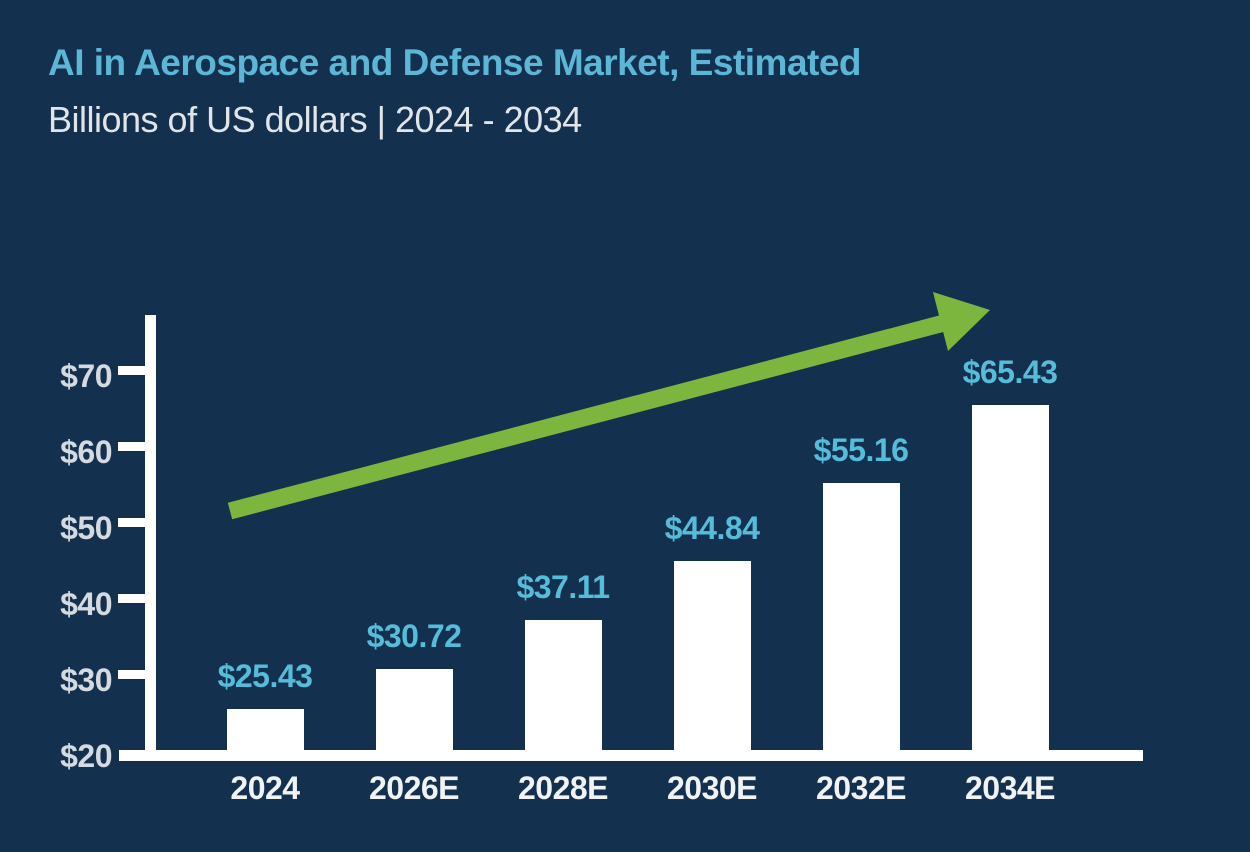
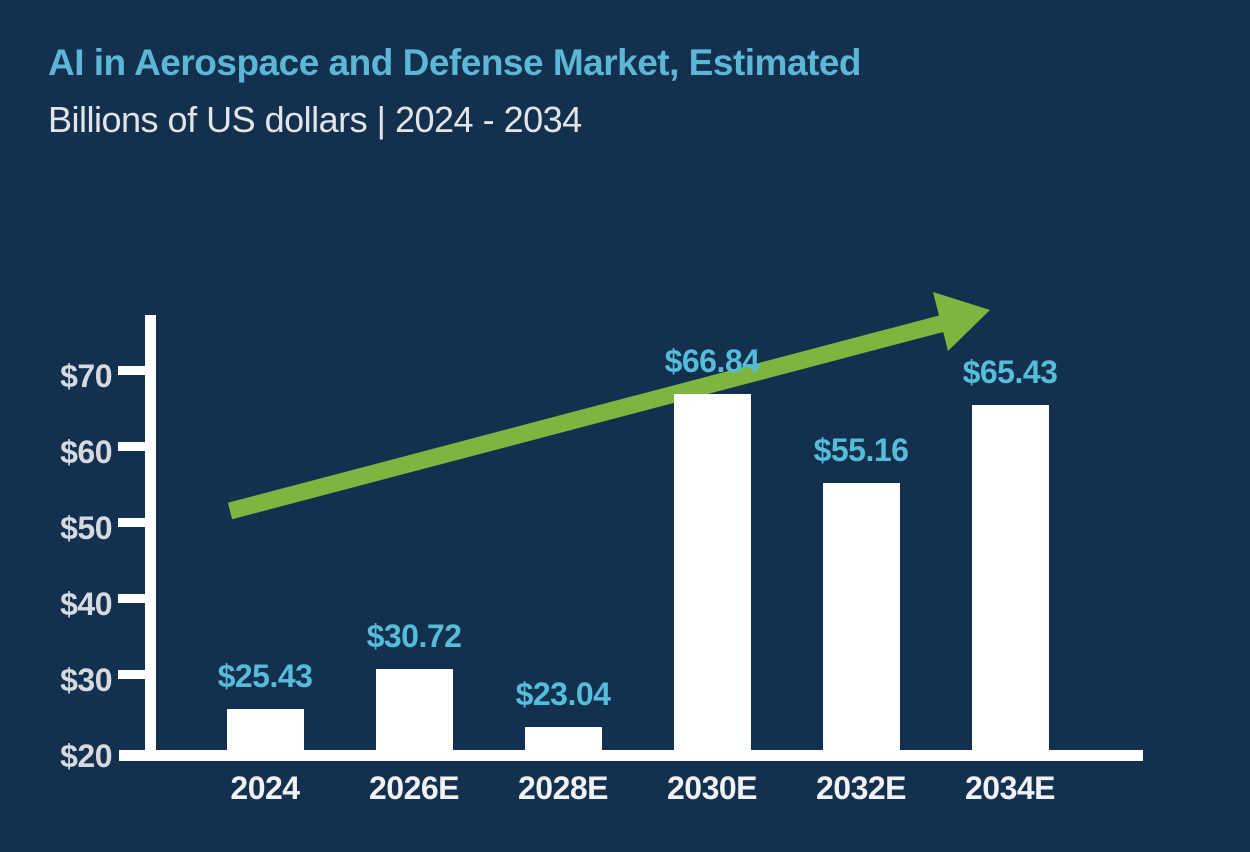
2028E: $37.11 -> $23.04
2030E: $44.84 -> $66.84
